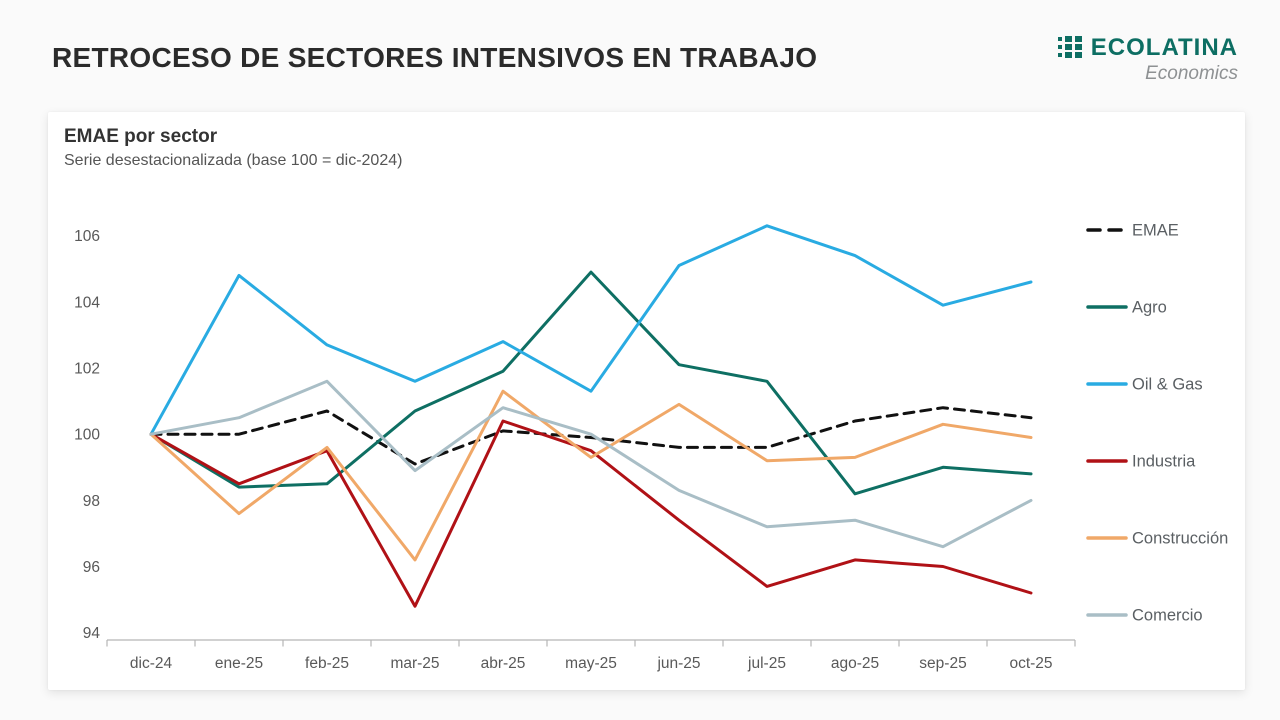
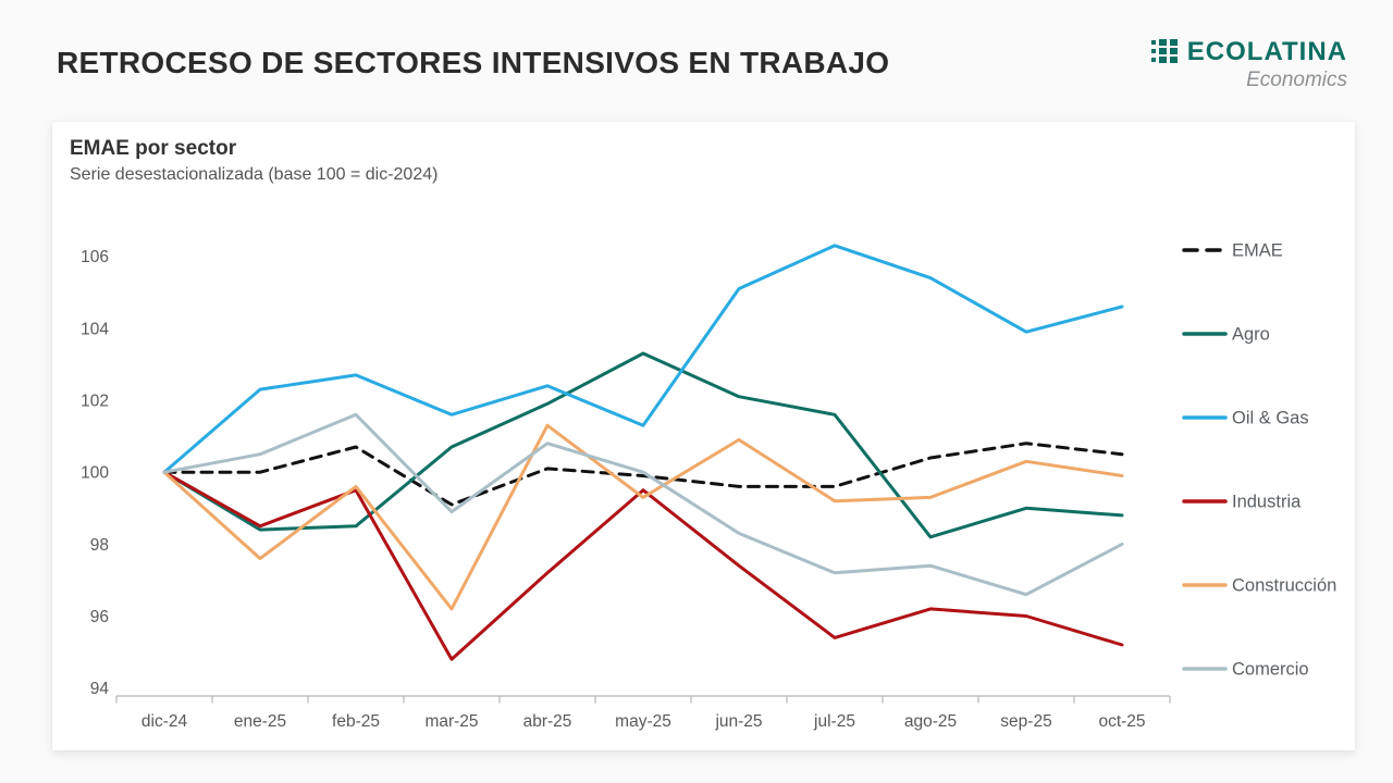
Oil & Gas/ene-25: 104.8 -> 102.3
Oil & Gas/abr-25: 102.8 -> 102.4
Industria/abr-25: 100.4 -> 97.2
Agro/may-25: 104.9 -> 103.3
